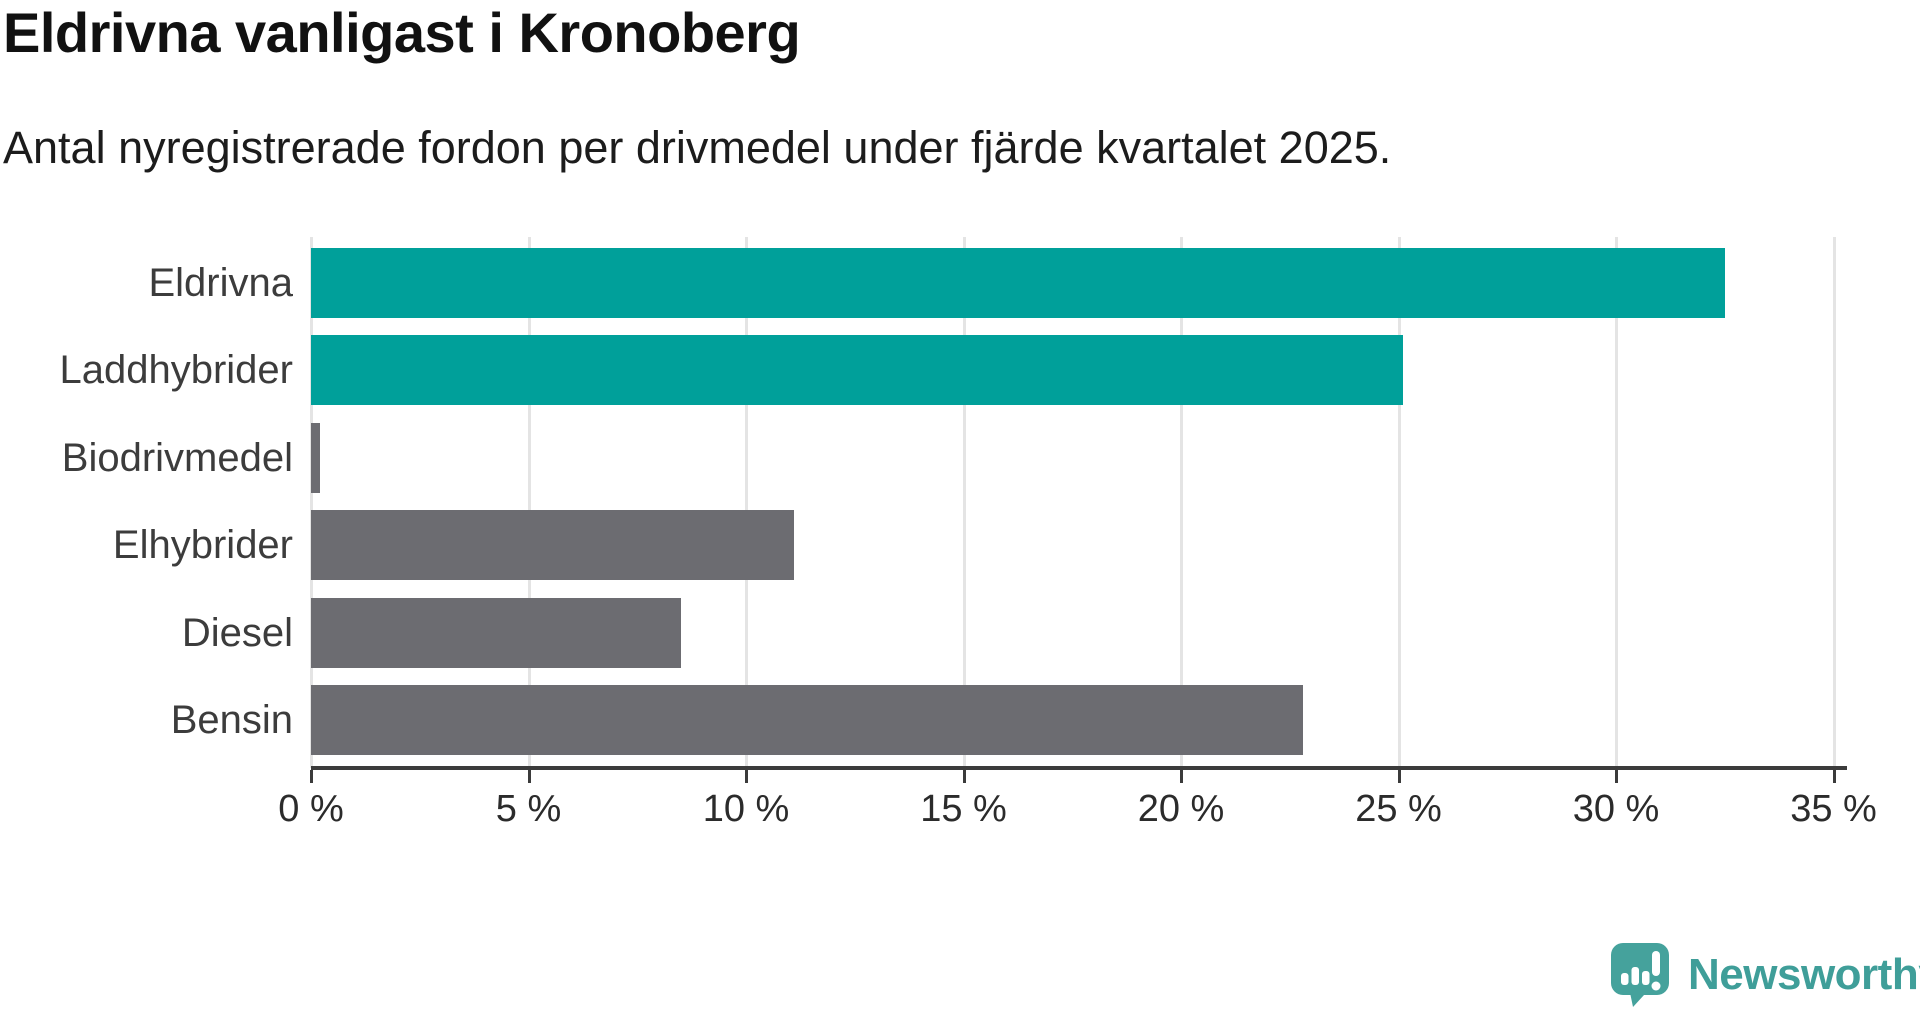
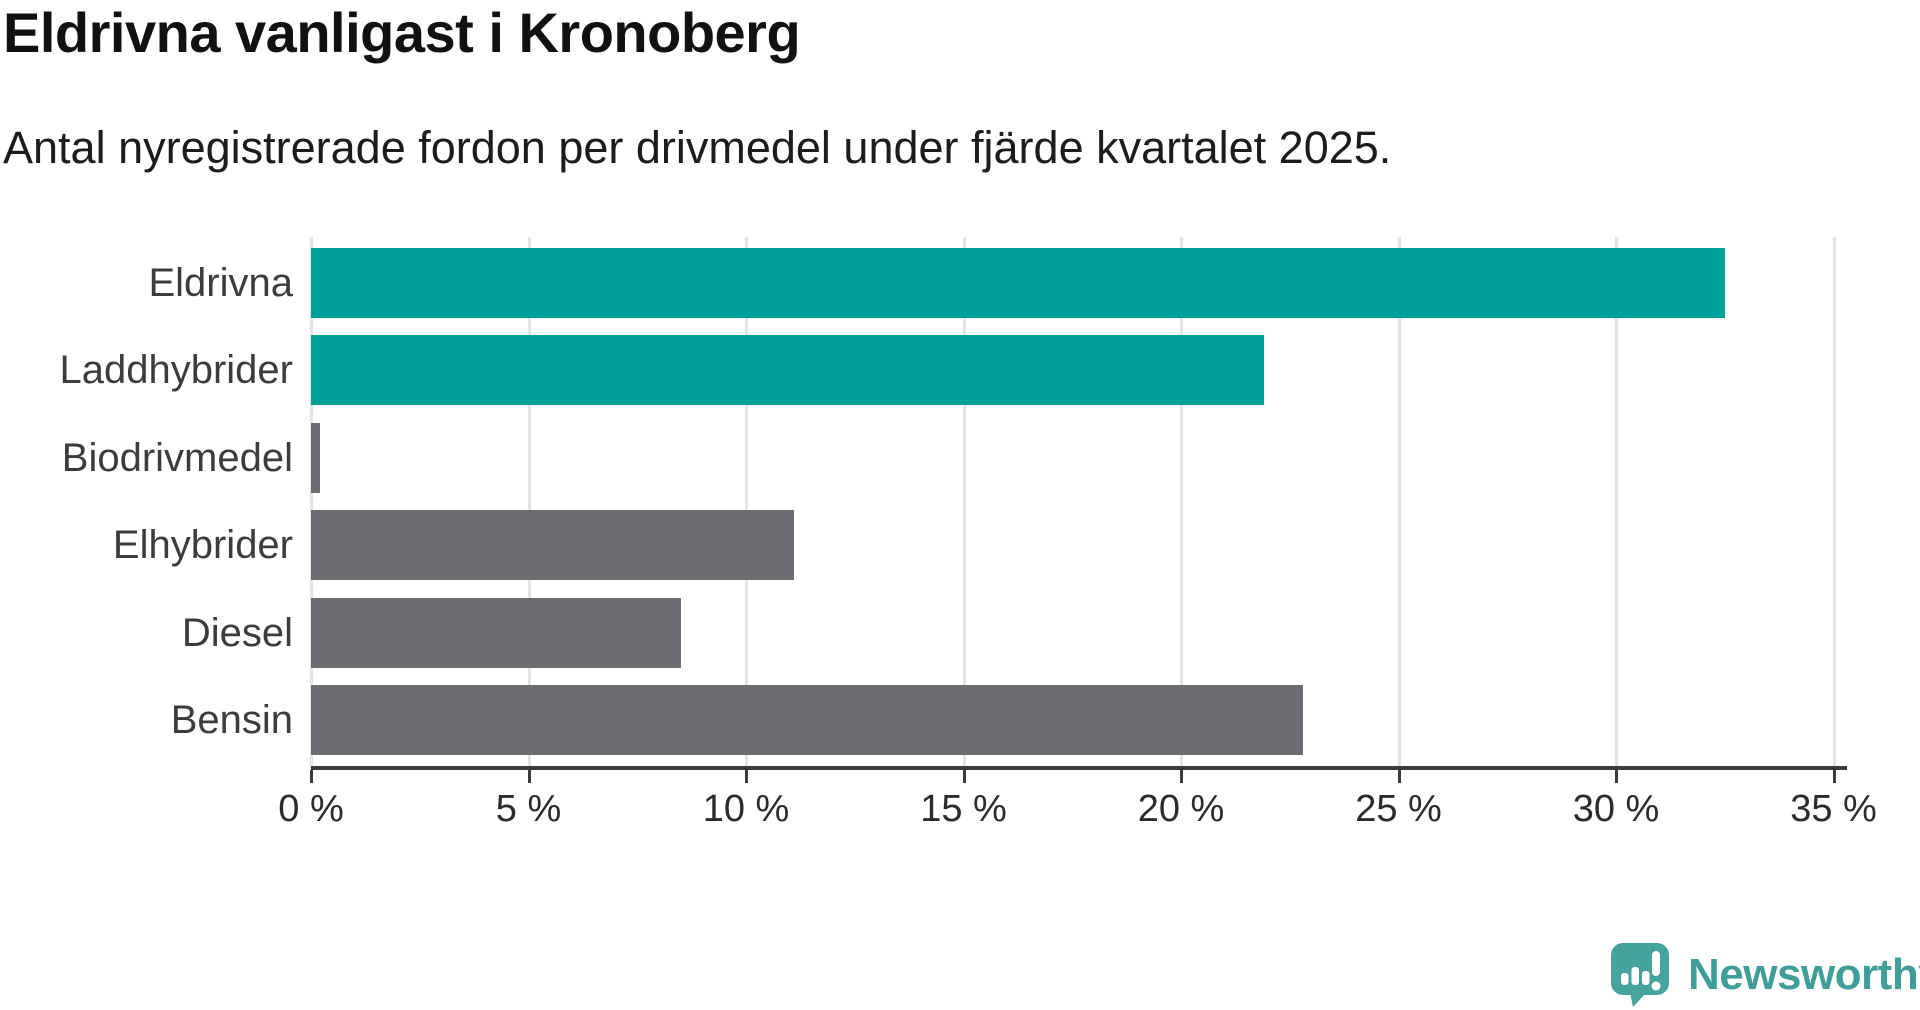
Laddhybrider: 25.1% -> 21.9%
